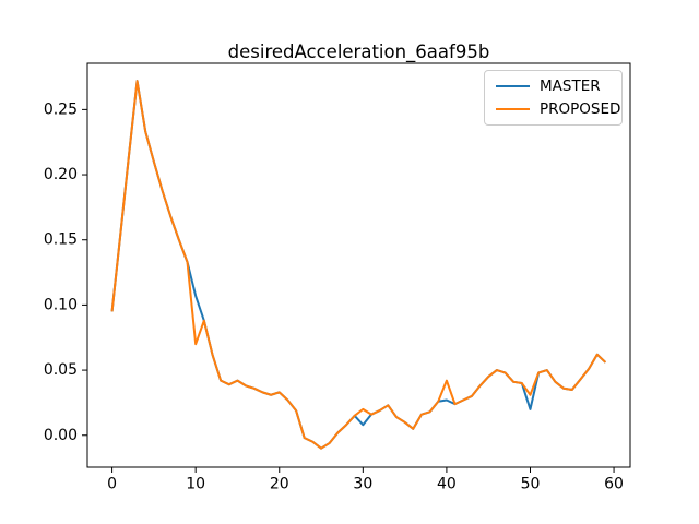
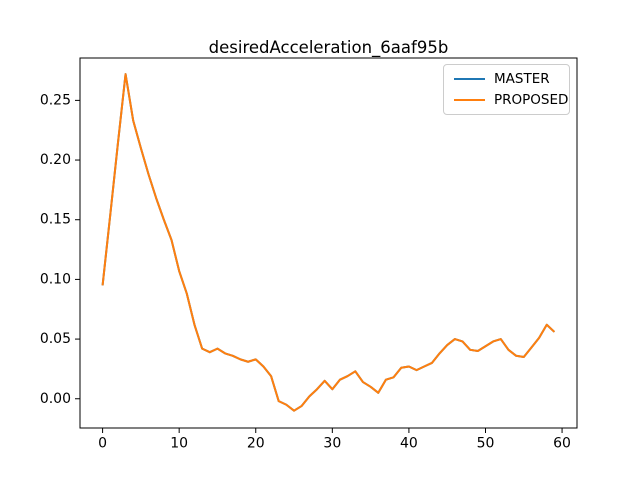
PROPOSED/10: 0.070 -> 0.107
PROPOSED/30: 0.020 -> 0.008
PROPOSED/40: 0.042 -> 0.027
MASTER/50: 0.020 -> 0.044
PROPOSED/50: 0.031 -> 0.044
